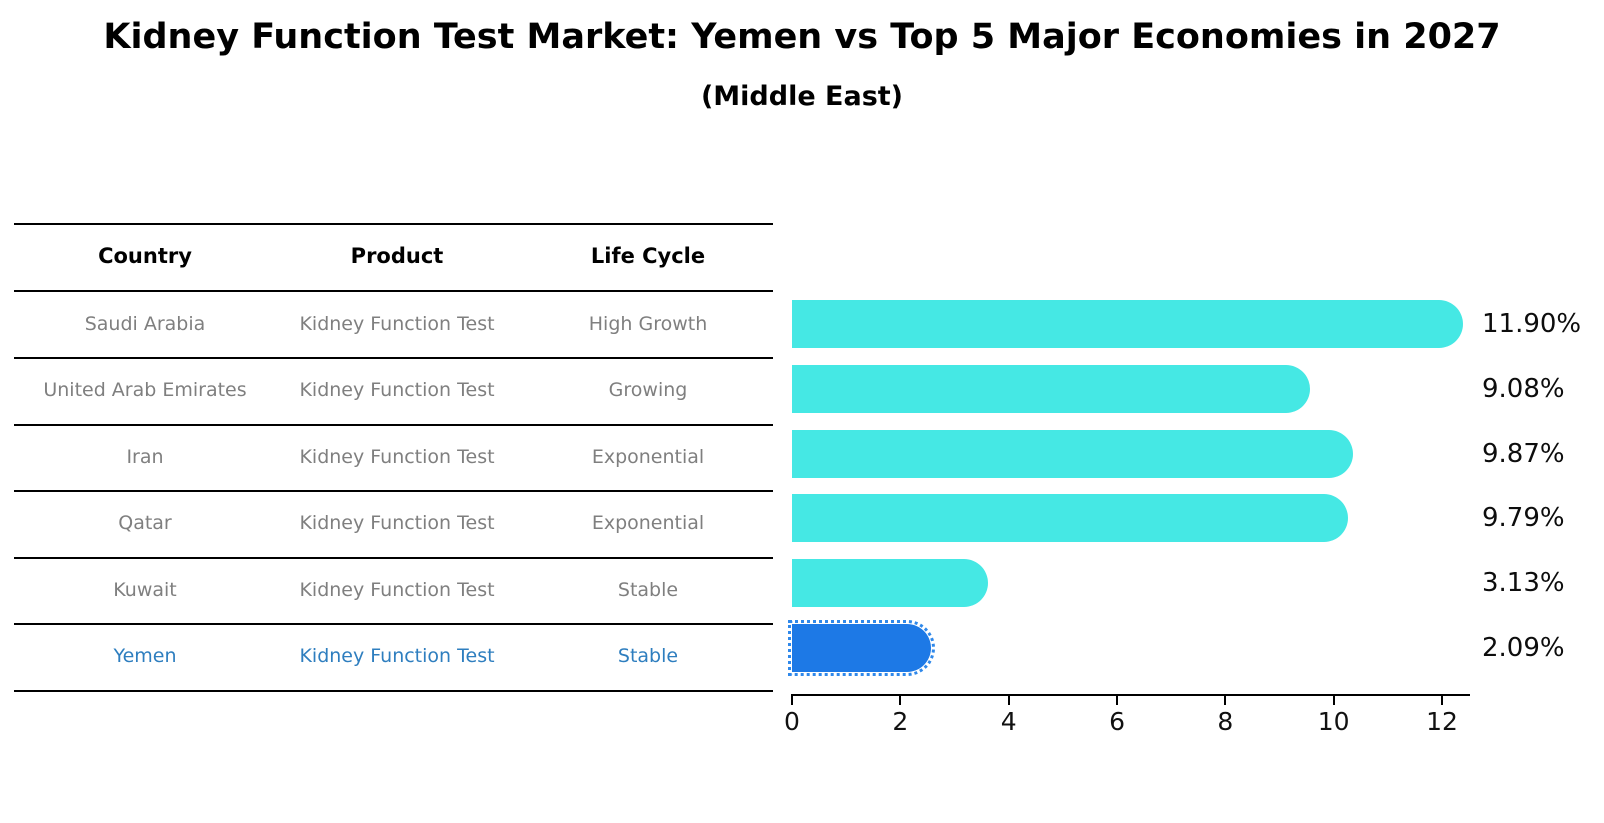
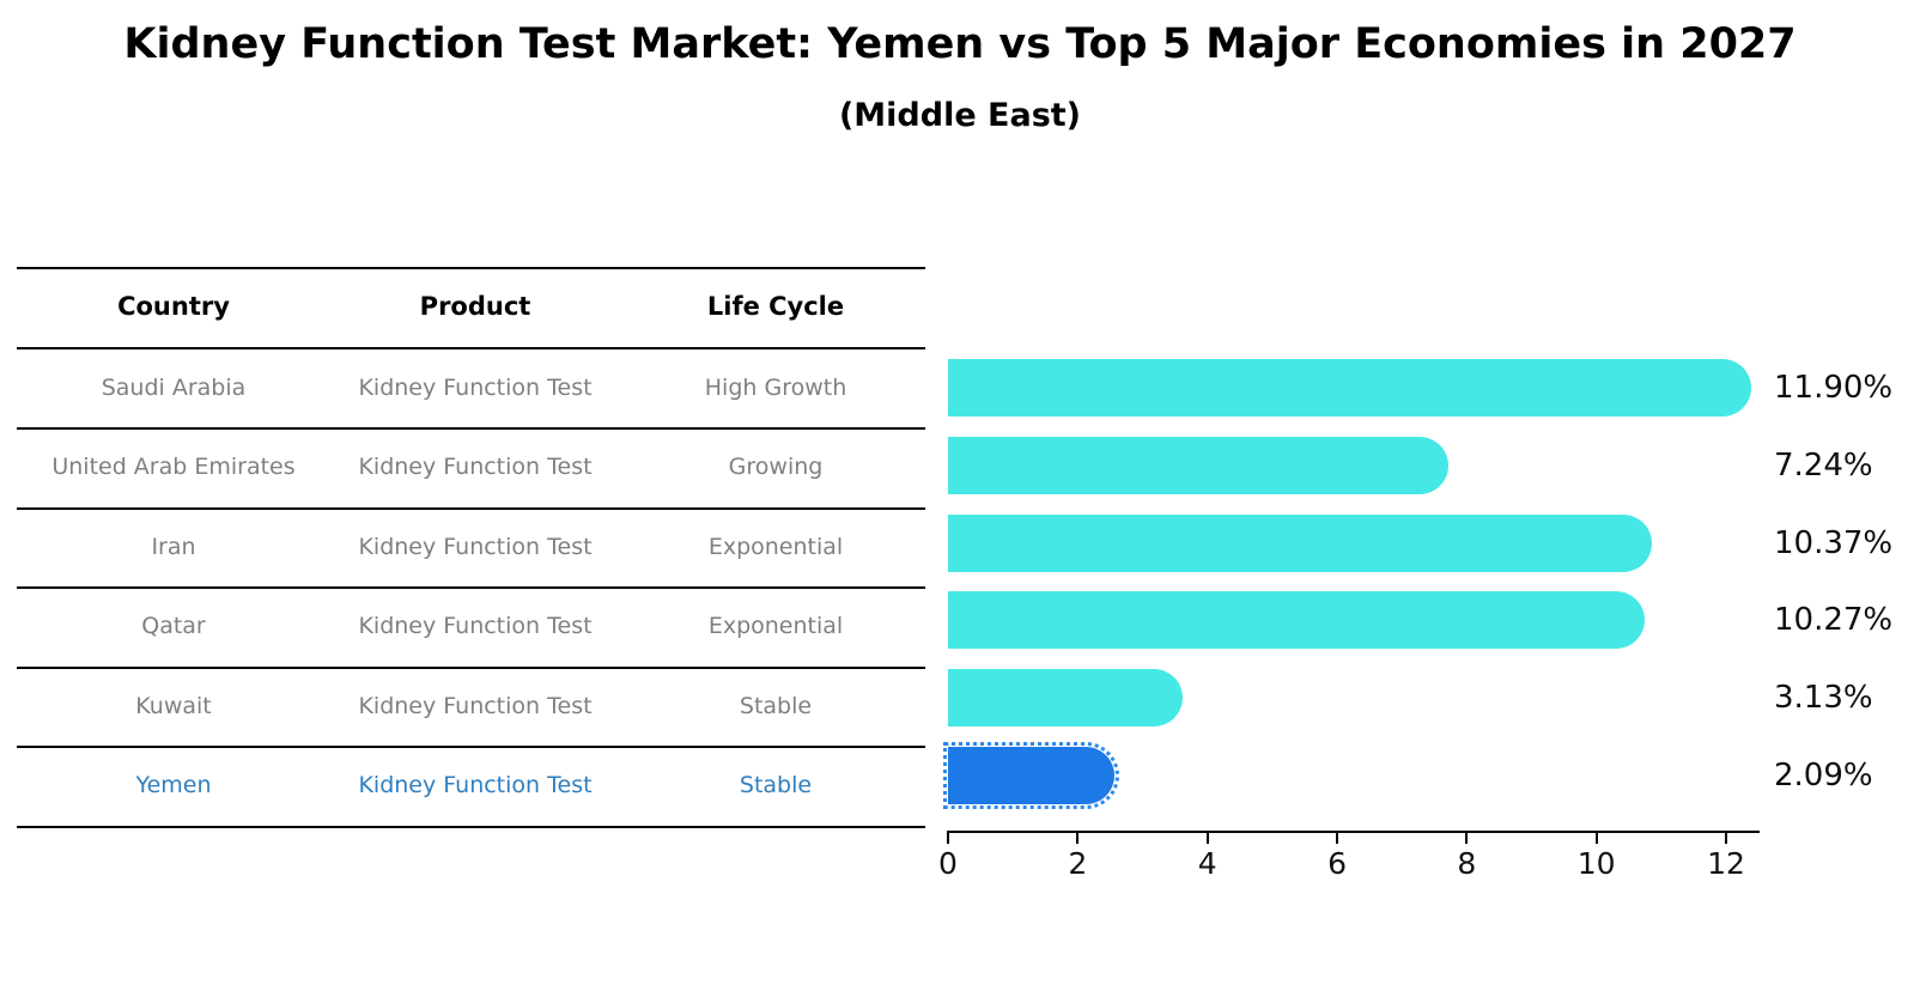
United Arab Emirates: 9.08% -> 7.24%
Iran: 9.87% -> 10.37%
Qatar: 9.79% -> 10.27%
